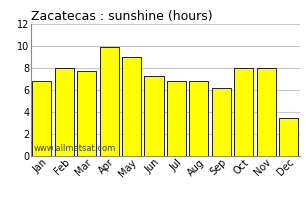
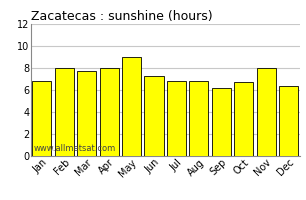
Apr: 9.9 -> 8.0
Oct: 8.0 -> 6.7
Dec: 3.5 -> 6.4
